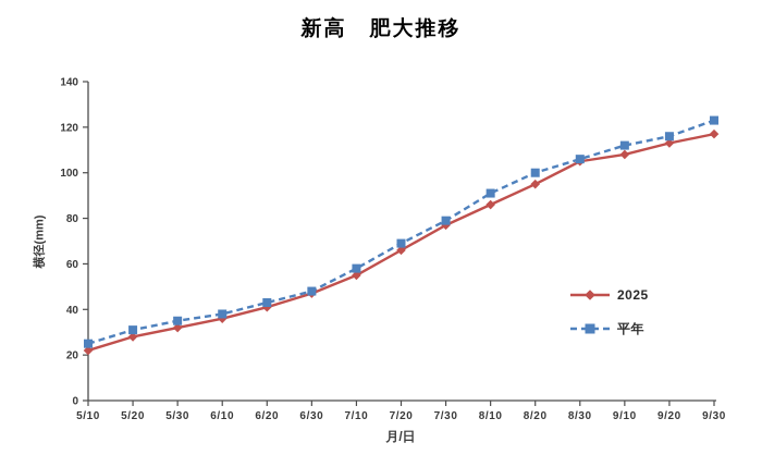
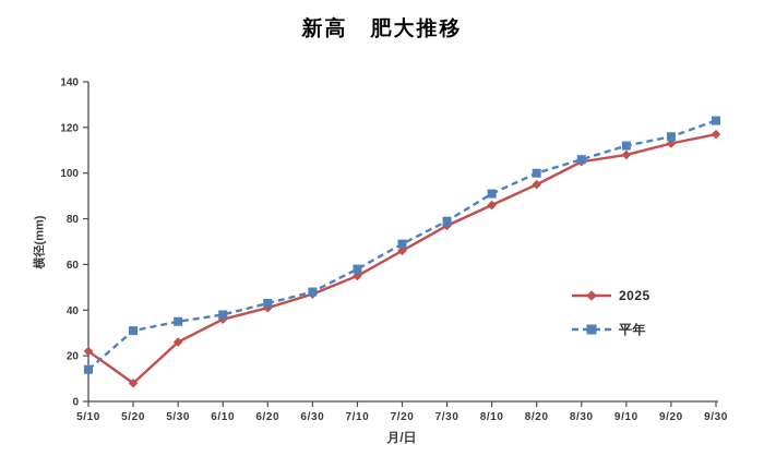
平年/5/10: 25 -> 14
2025/5/20: 28 -> 8
2025/5/30: 32 -> 26
